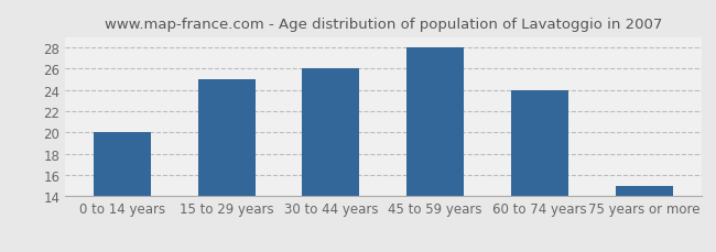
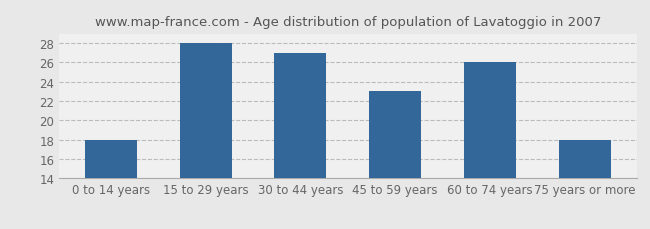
0 to 14 years: 20 -> 18
15 to 29 years: 25 -> 28
30 to 44 years: 26 -> 27
45 to 59 years: 28 -> 23
60 to 74 years: 24 -> 26
75 years or more: 15 -> 18
